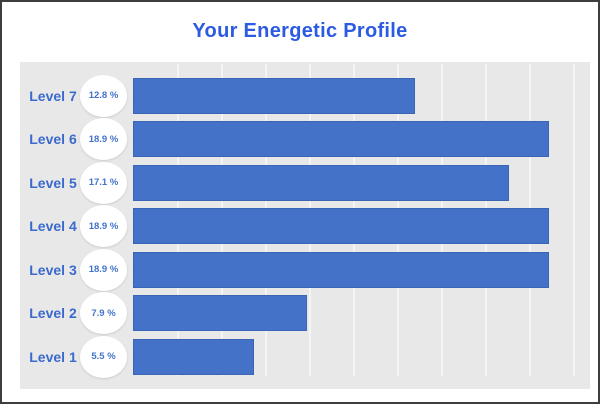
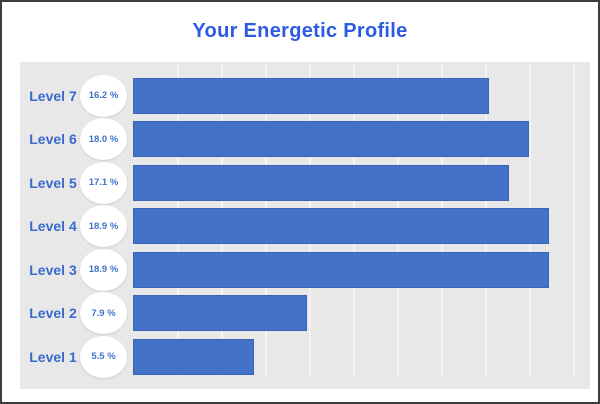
Level 7: 12.8 -> 16.2
Level 6: 18.9 -> 18.0
